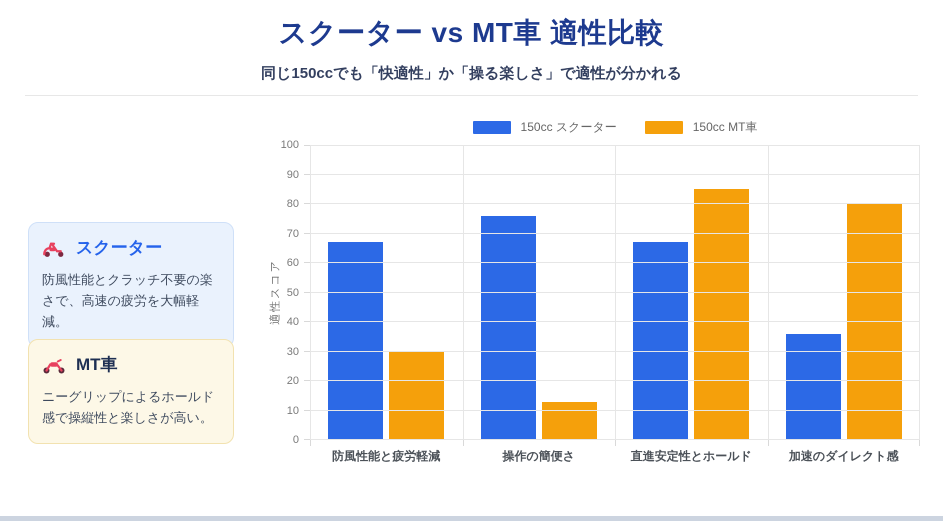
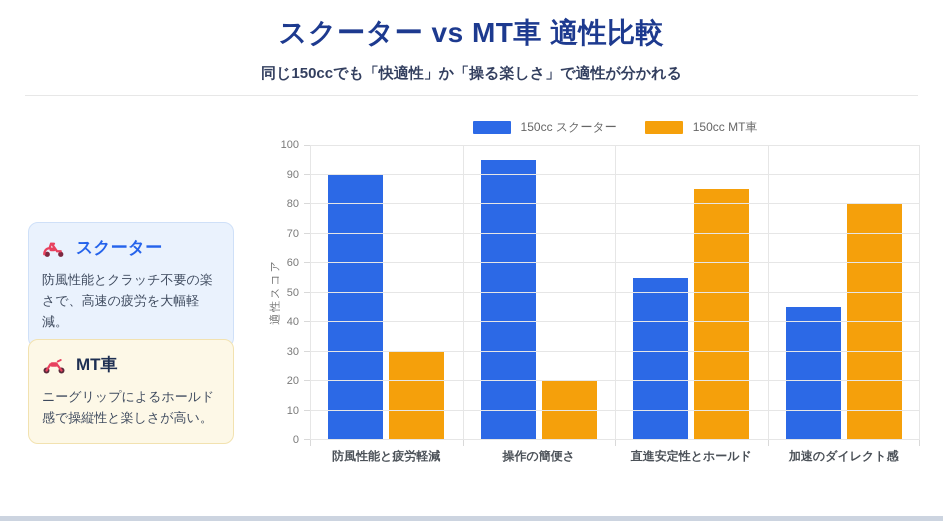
150cc スクーター/防風性能と疲労軽減: 67 -> 90
150cc スクーター/操作の簡便さ: 76 -> 95
150cc MT車/操作の簡便さ: 13 -> 20
150cc スクーター/直進安定性とホールド: 67 -> 55
150cc スクーター/加速のダイレクト感: 36 -> 45
